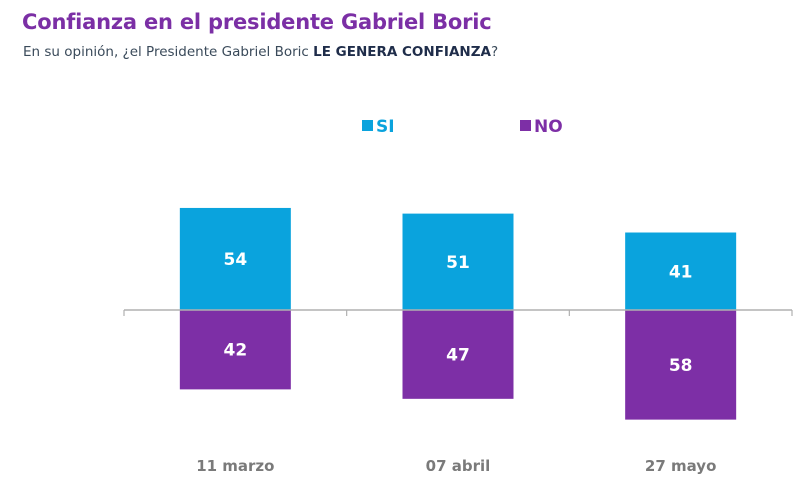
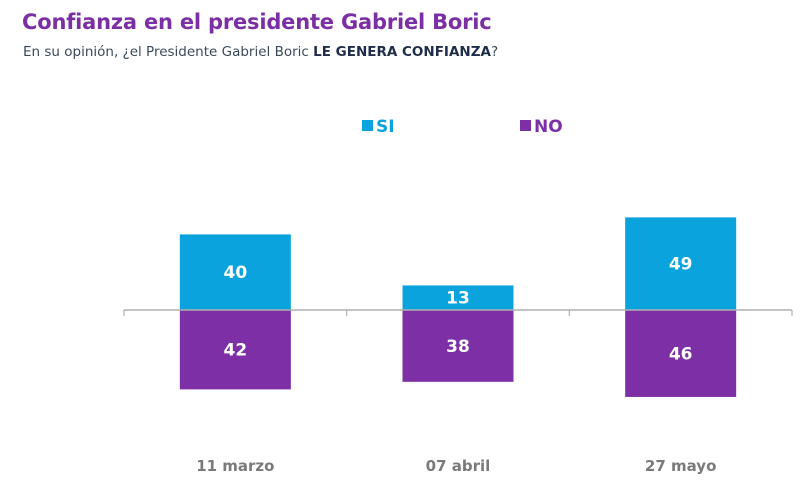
SI/11 marzo: 54 -> 40
SI/07 abril: 51 -> 13
NO/07 abril: 47 -> 38
SI/27 mayo: 41 -> 49
NO/27 mayo: 58 -> 46
